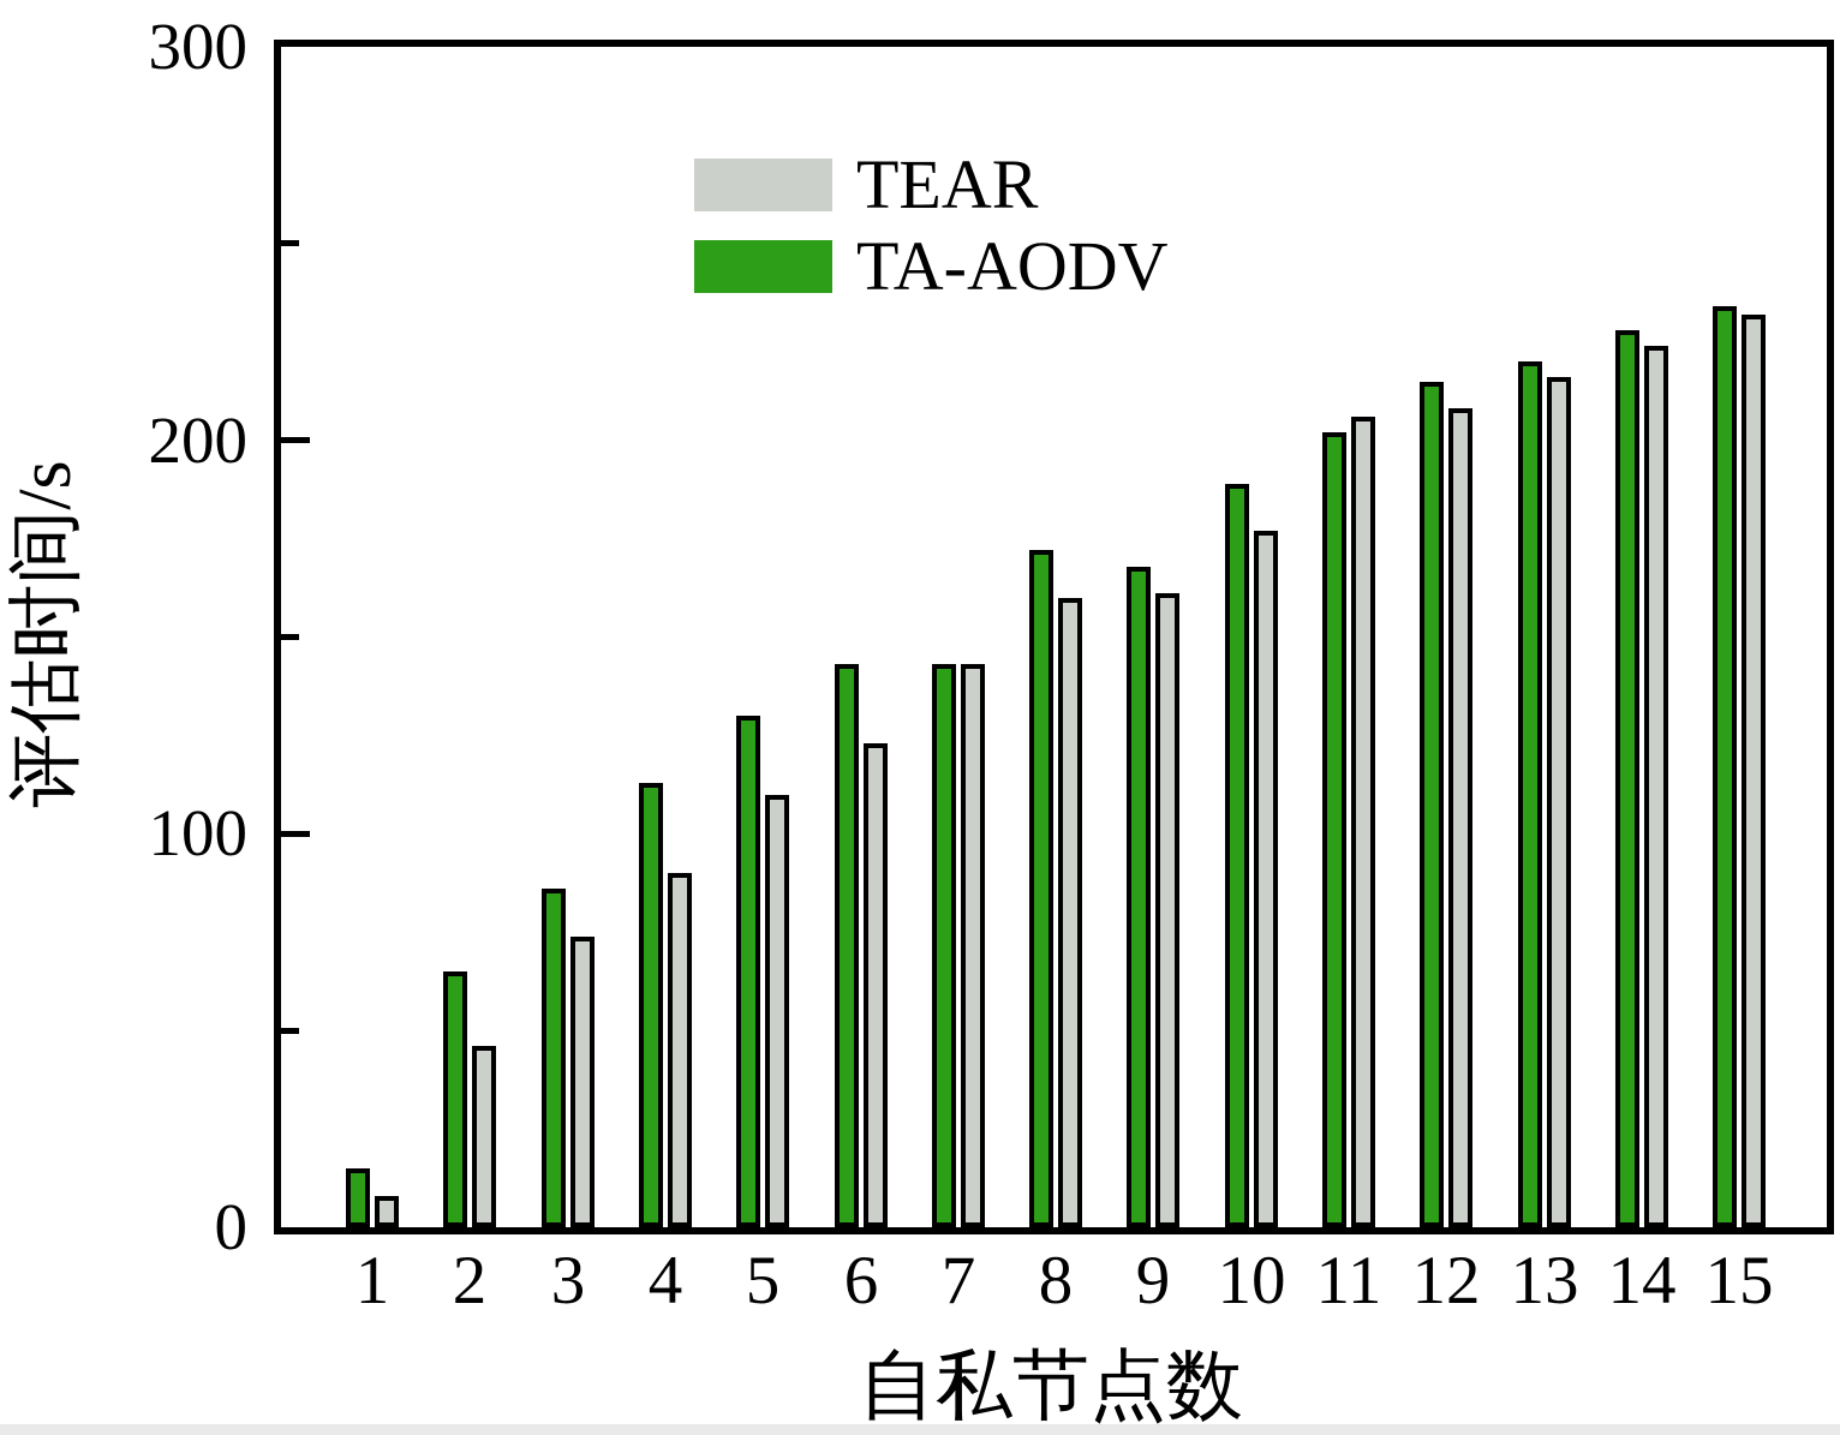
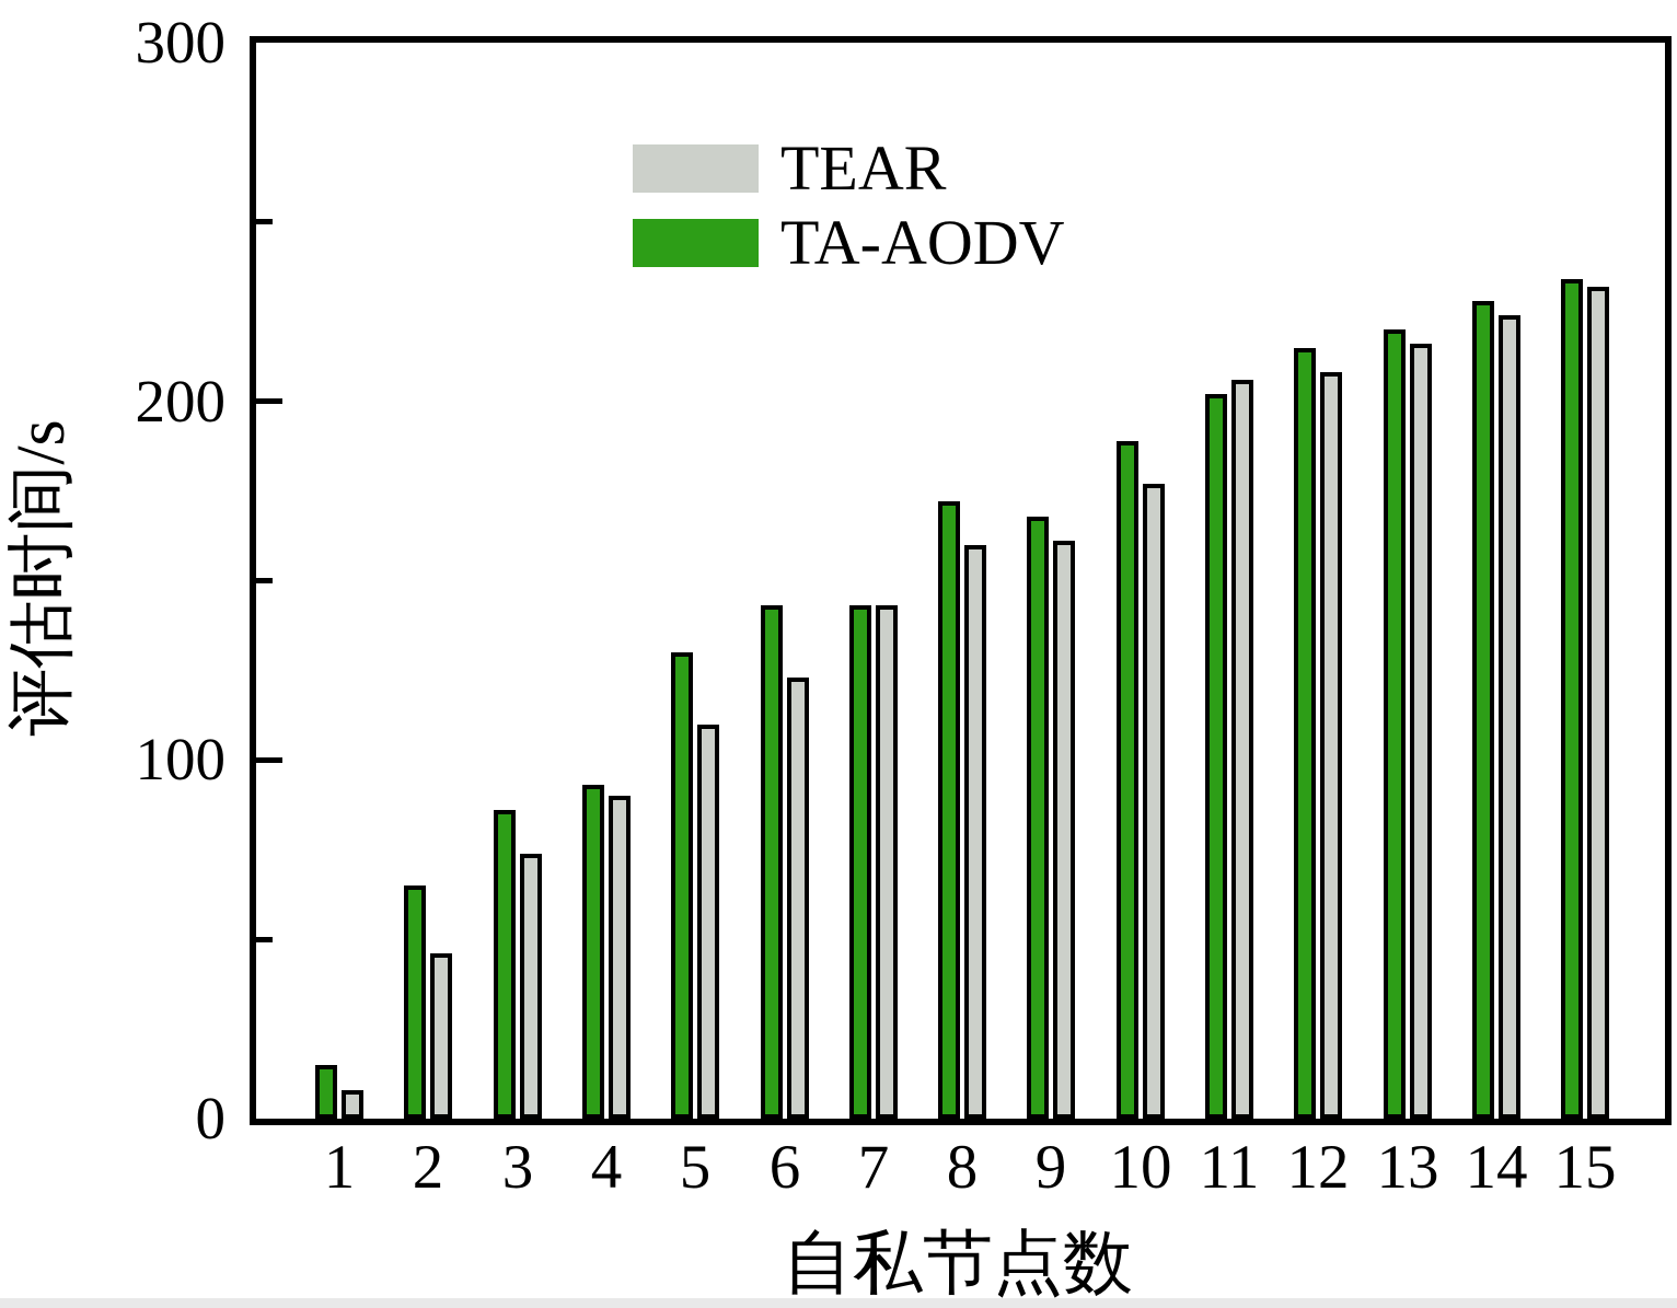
TA-AODV/4: 113 -> 93
